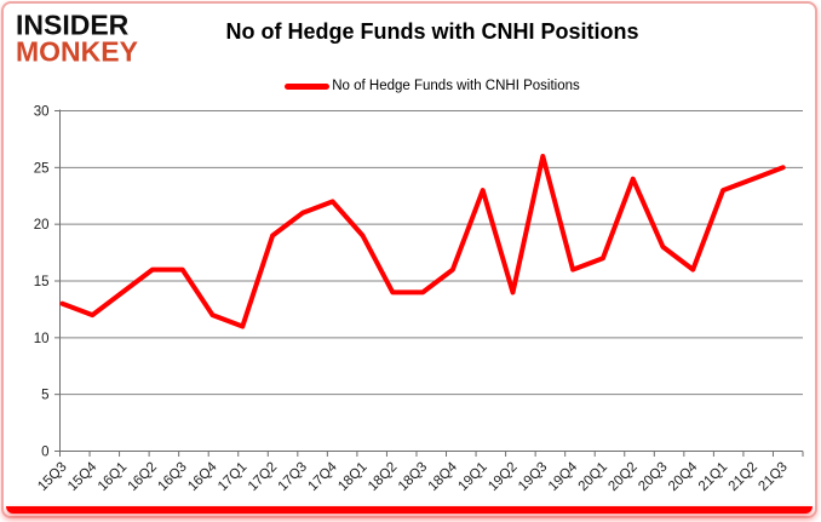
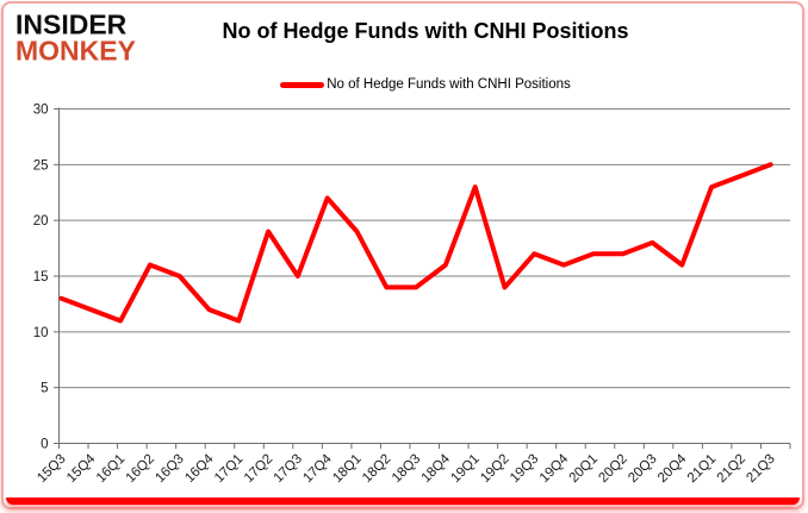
16Q1: 14 -> 11
16Q3: 16 -> 15
17Q3: 21 -> 15
19Q3: 26 -> 17
20Q2: 24 -> 17
